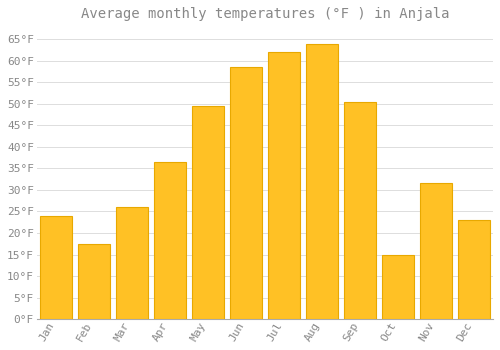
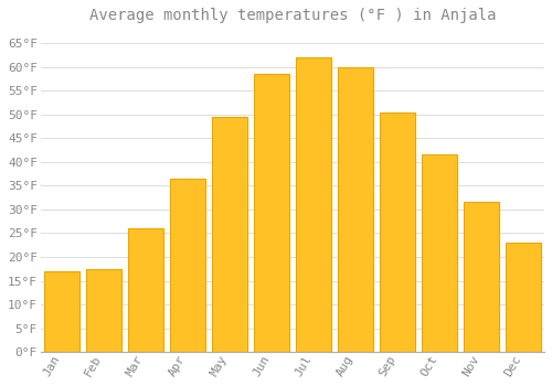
Jan: 24.0°F -> 17.0°F
Aug: 64.0°F -> 60.0°F
Oct: 15.0°F -> 41.5°F
